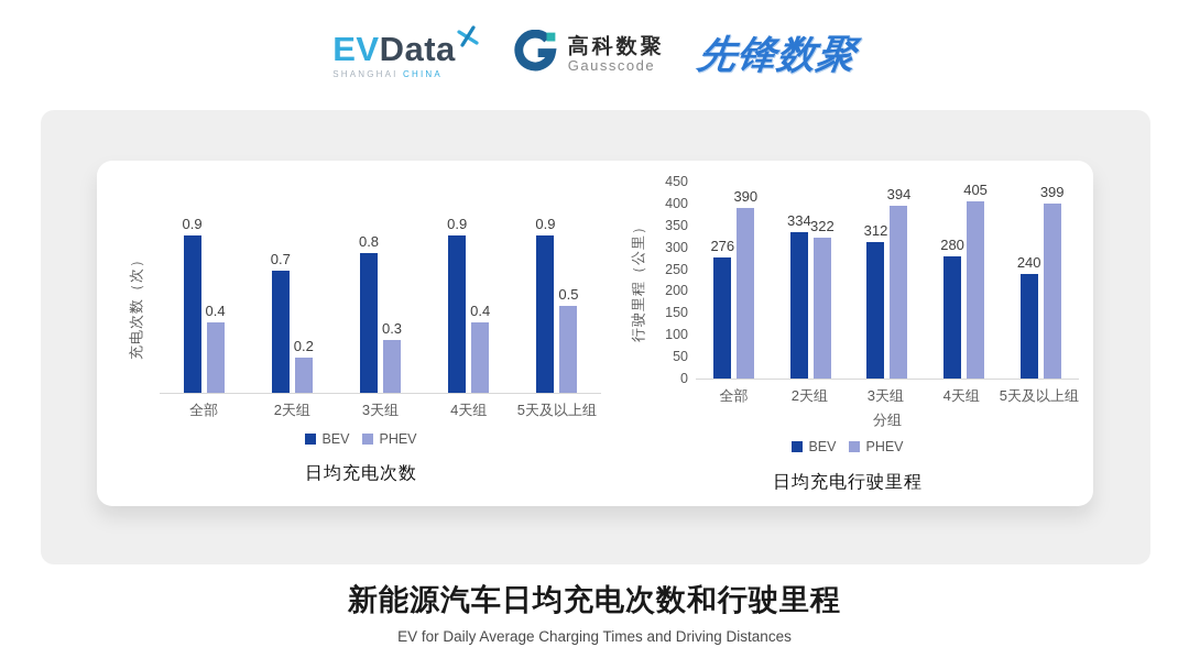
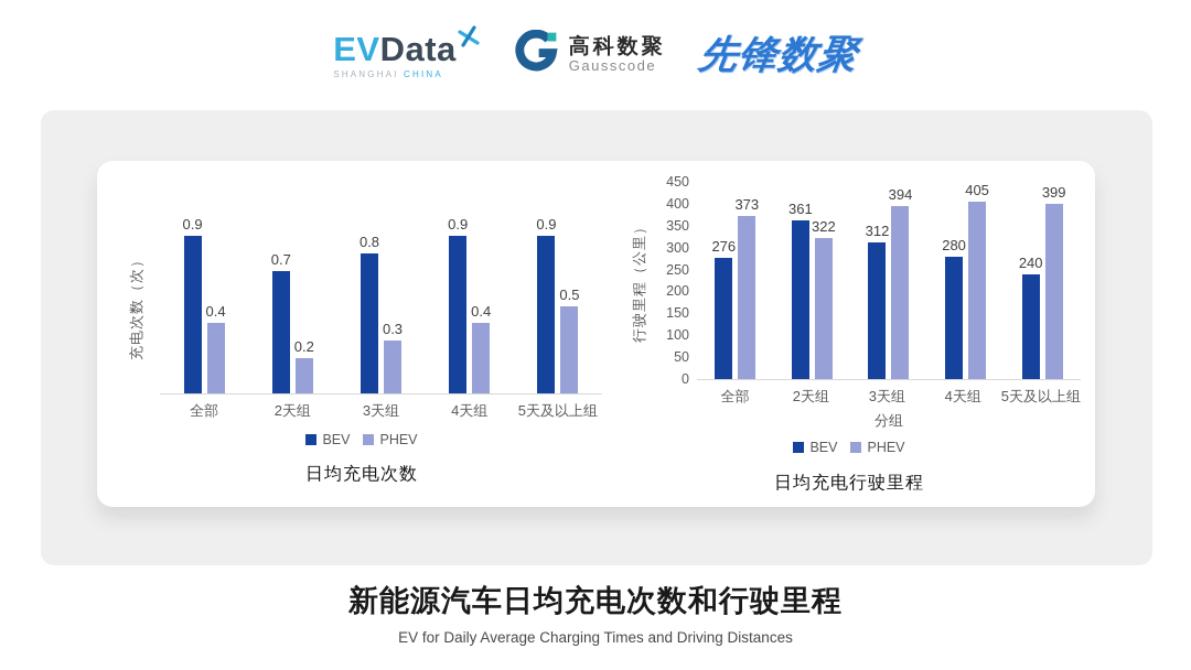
日均充电行驶里程/PHEV/全部: 390 -> 373
日均充电行驶里程/BEV/2天组: 334 -> 361
